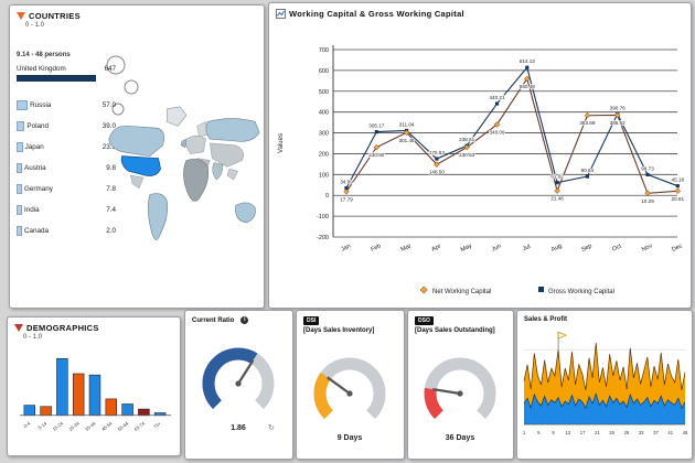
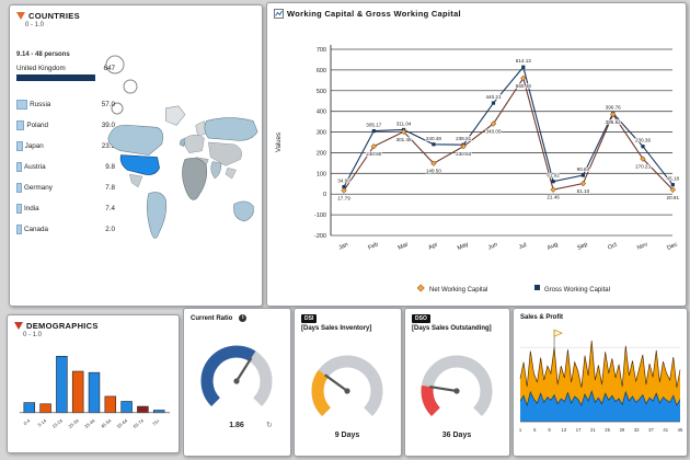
Working Capital & Gross Working Capital/Gross Working Capital/Apr: 175.53 -> 240.48
Working Capital & Gross Working Capital/Net Working Capital/Sep: 383.69 -> 51.10
Working Capital & Gross Working Capital/Gross Working Capital/Nov: 99.73 -> 230.36
Working Capital & Gross Working Capital/Net Working Capital/Nov: 10.29 -> 170.23
